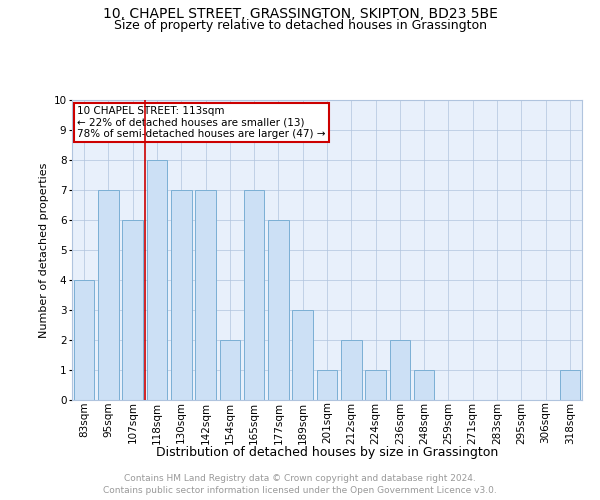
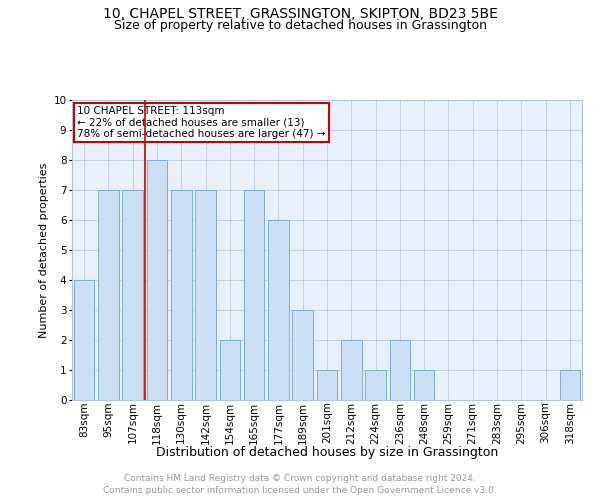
107sqm: 6 -> 7
